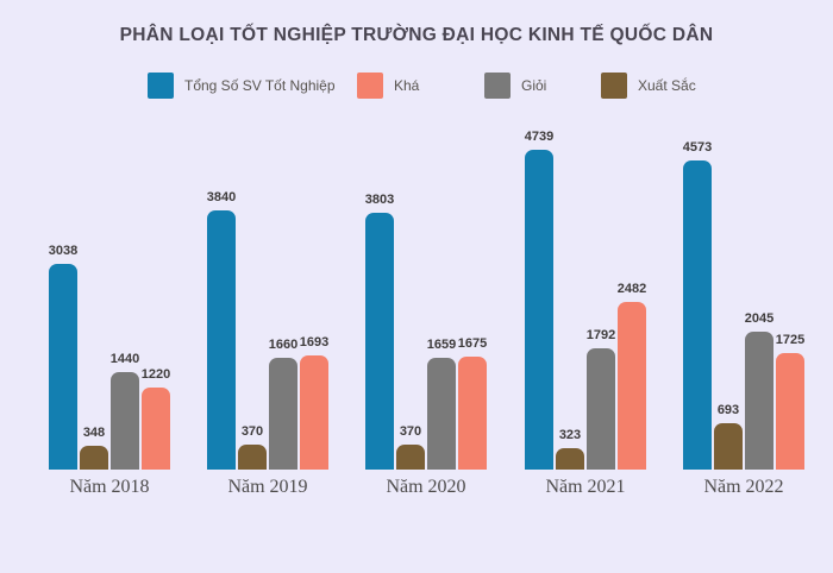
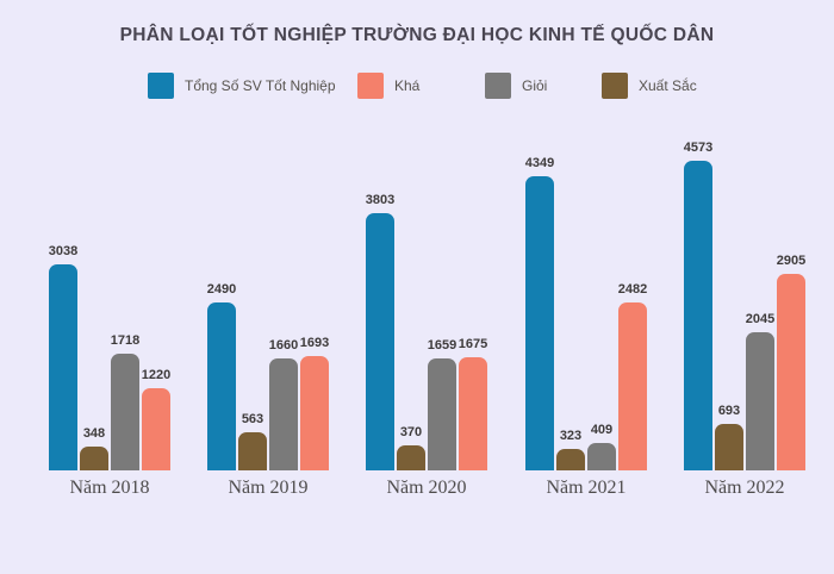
Giỏi/Năm 2018: 1440 -> 1718
Tổng Số SV Tốt Nghiệp/Năm 2019: 3840 -> 2490
Xuất Sắc/Năm 2019: 370 -> 563
Tổng Số SV Tốt Nghiệp/Năm 2021: 4739 -> 4349
Giỏi/Năm 2021: 1792 -> 409
Khá/Năm 2022: 1725 -> 2905
